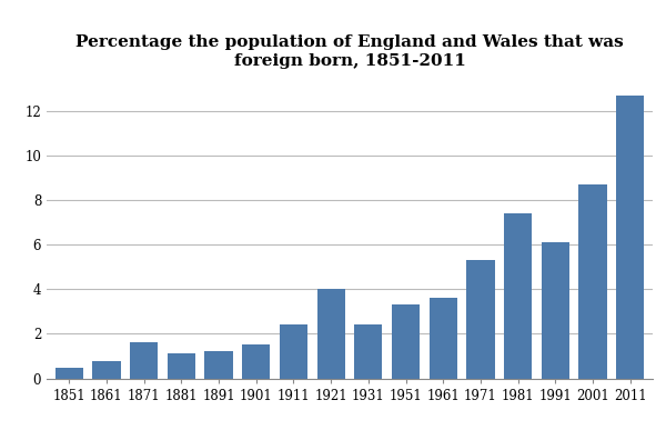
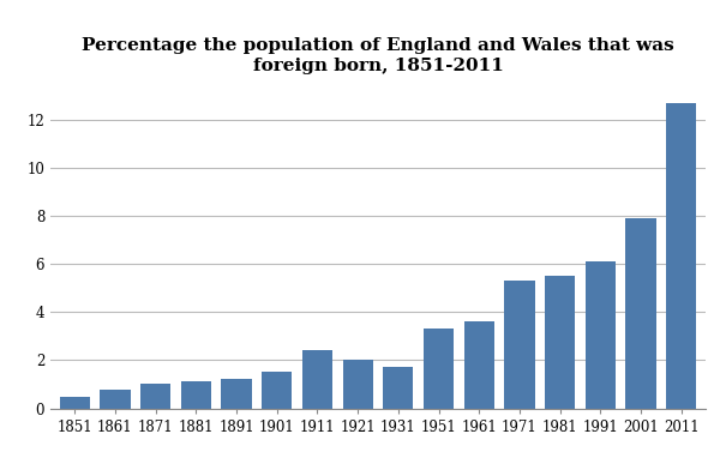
1871: 1.6 -> 1.0
1921: 4.0 -> 2.0
1931: 2.4 -> 1.7
1981: 7.4 -> 5.5
2001: 8.7 -> 7.9
